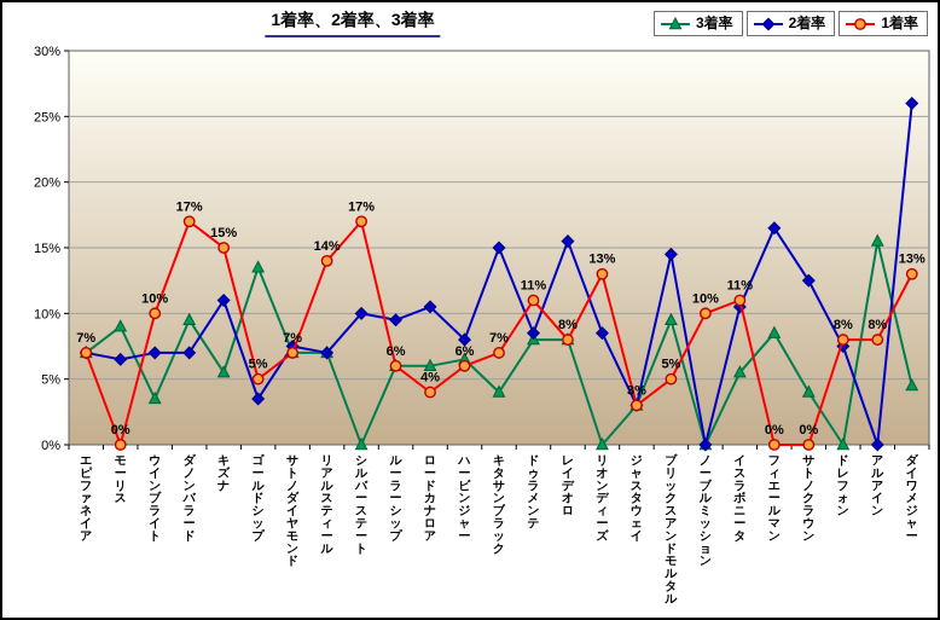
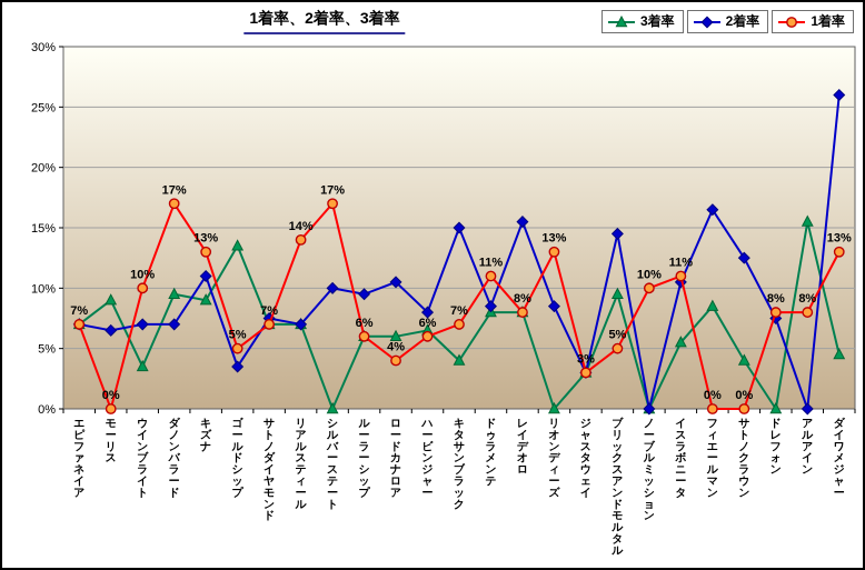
3着率/キズナ: 5.5% -> 9.0%
1着率/キズナ: 15% -> 13%
